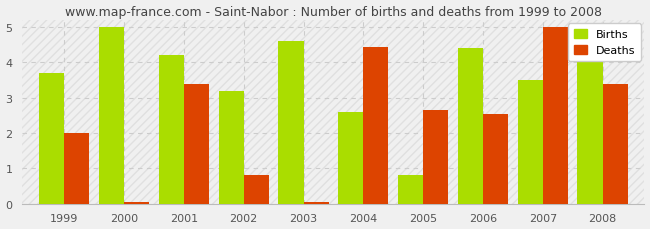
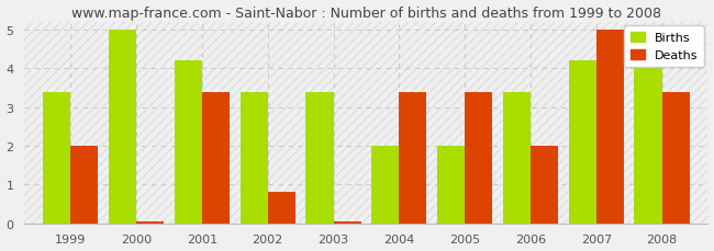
Births/1999: 3.7 -> 3.4
Births/2002: 3.2 -> 3.4
Births/2003: 4.6 -> 3.4
Births/2004: 2.6 -> 2.0
Deaths/2004: 4.45 -> 3.40
Births/2005: 0.8 -> 2.0
Deaths/2005: 2.65 -> 3.40
Births/2006: 4.4 -> 3.4
Deaths/2006: 2.55 -> 2.00
Births/2007: 3.5 -> 4.2
